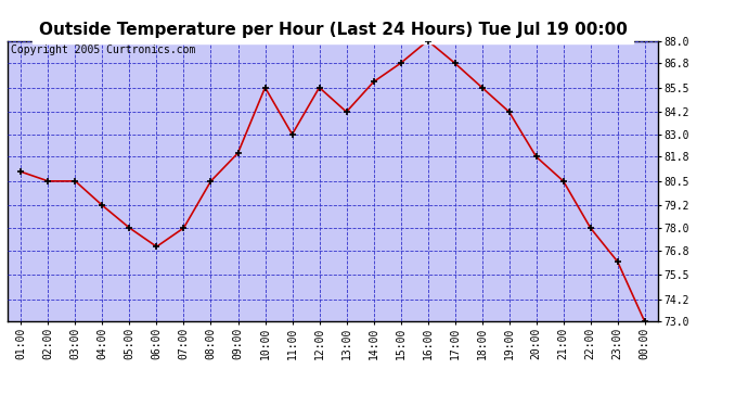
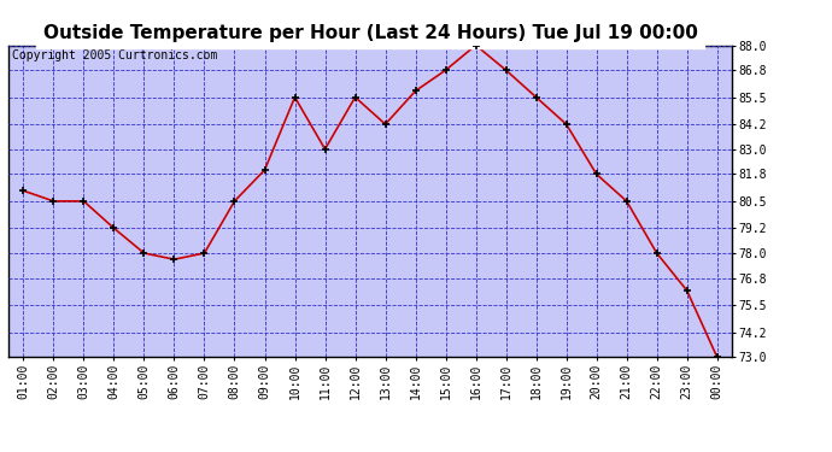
06:00: 77.0 -> 77.7
